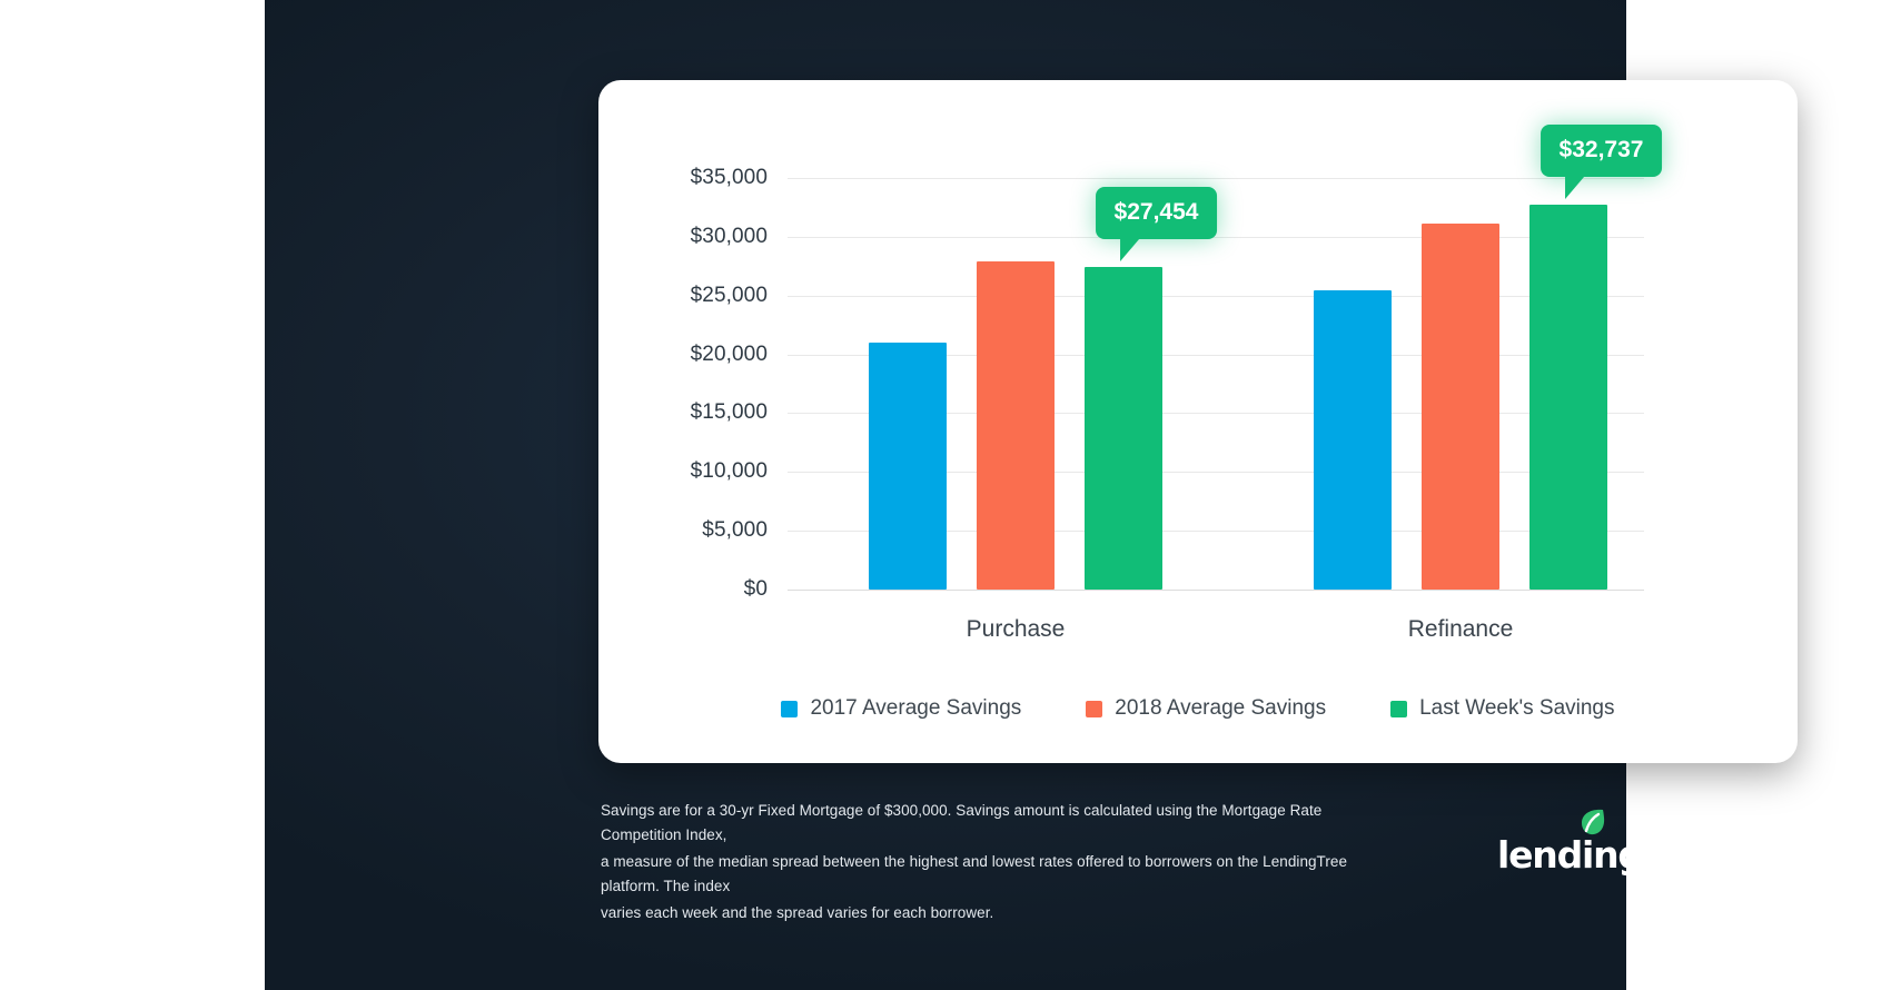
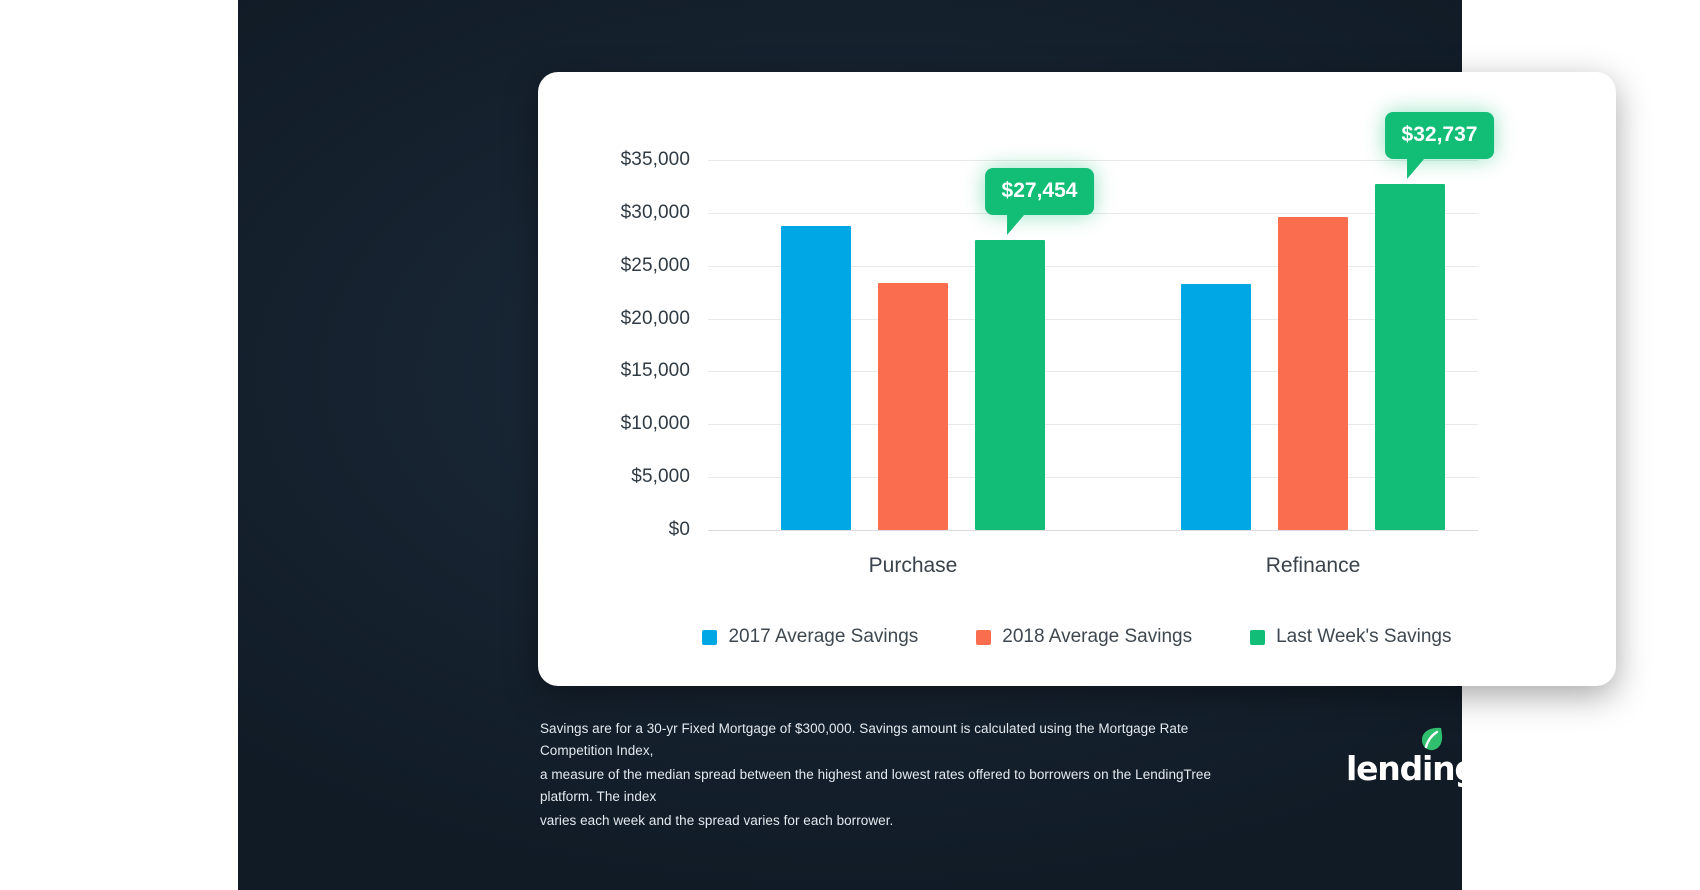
2017 Average Savings/Purchase: $21000 -> $28800
2018 Average Savings/Purchase: $28000 -> $23400
2017 Average Savings/Refinance: $25400 -> $23300
2018 Average Savings/Refinance: $31100 -> $29600
